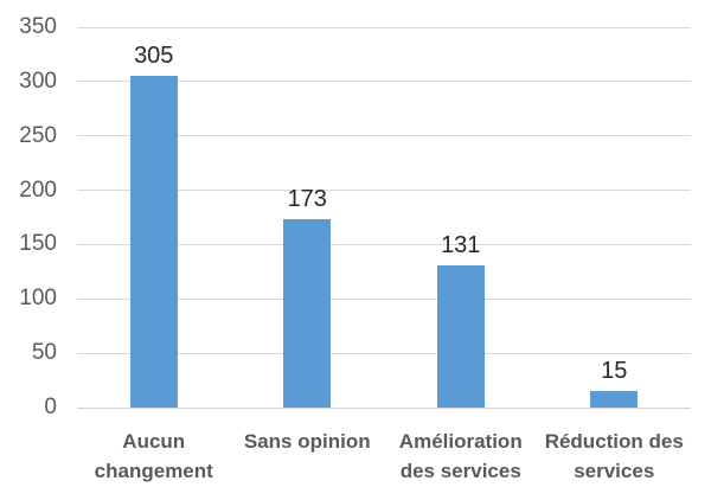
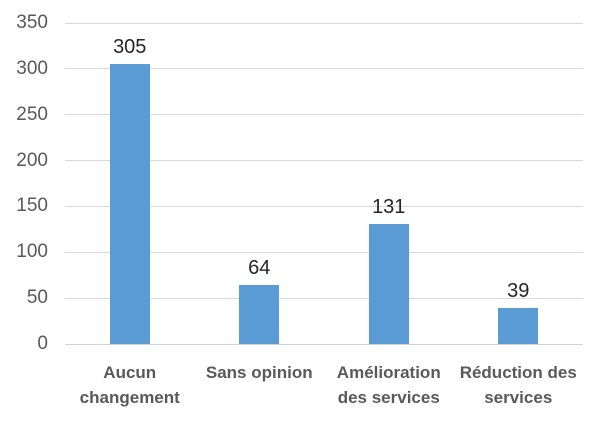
Sans opinion: 173 -> 64
Réduction des services: 15 -> 39
